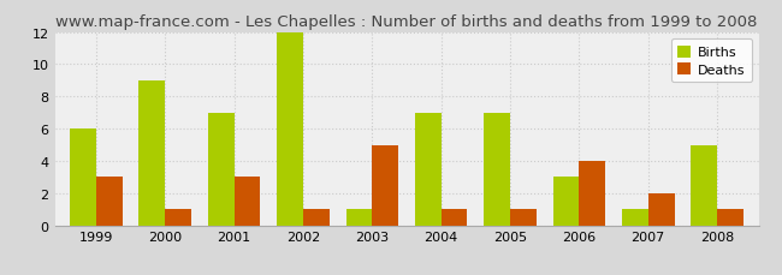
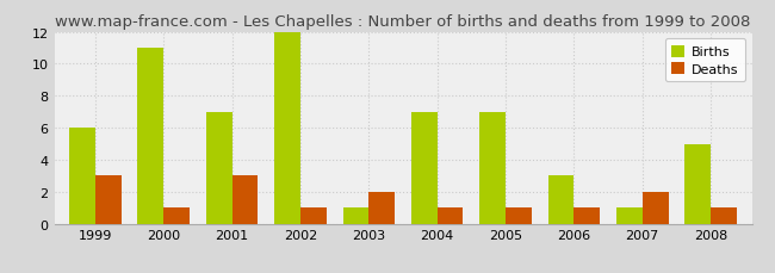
Births/2000: 9 -> 11
Deaths/2003: 5 -> 2
Deaths/2006: 4 -> 1
